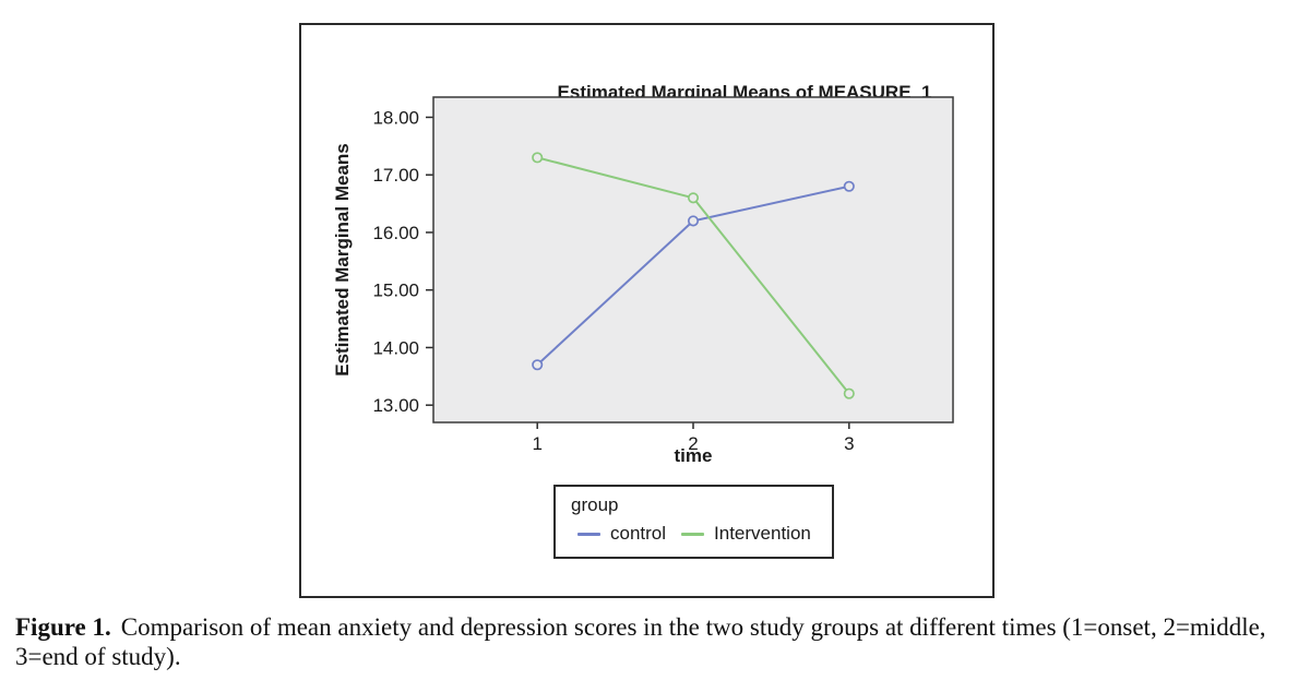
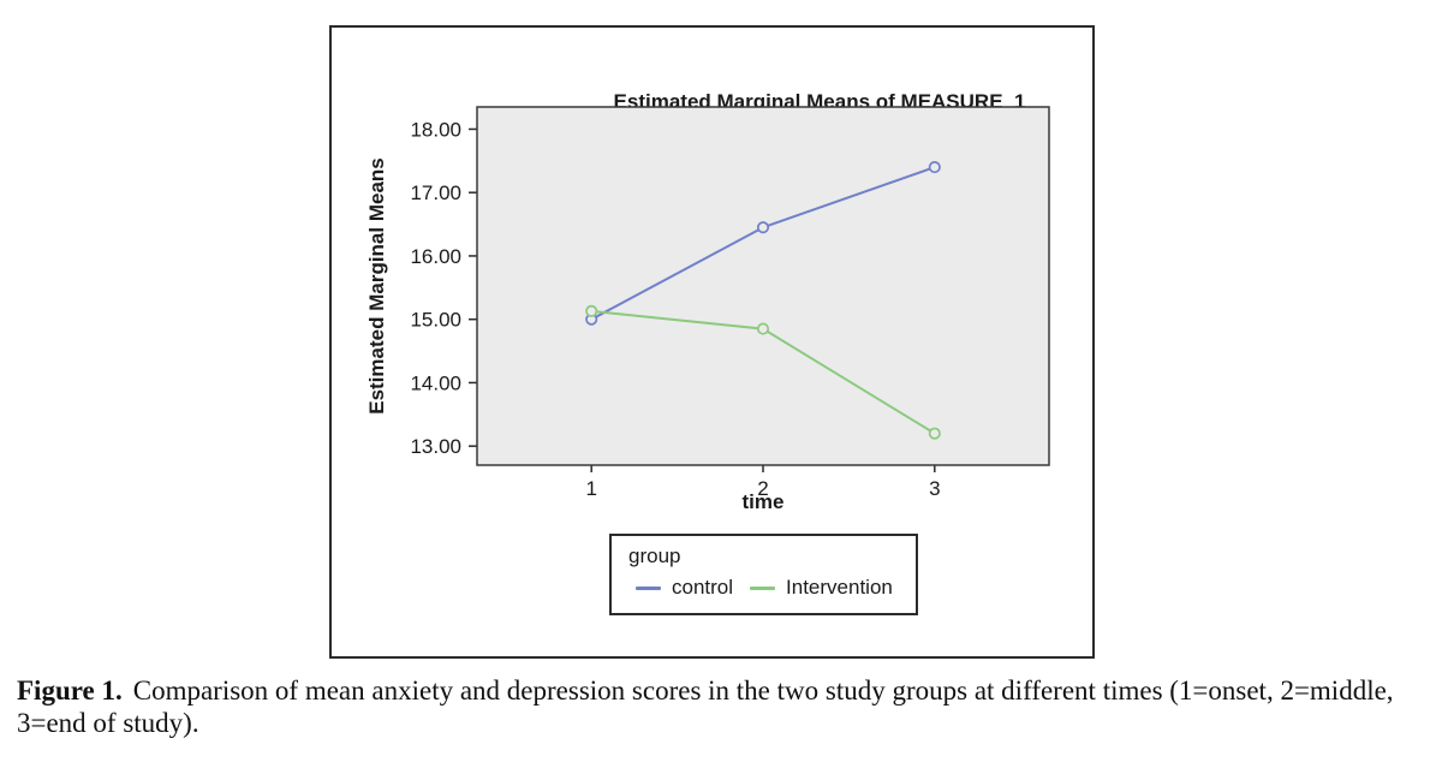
control/1: 13.7 -> 15.0
Intervention/1: 17.3 -> 15.1
control/2: 16.2 -> 16.4
Intervention/2: 16.6 -> 14.8
control/3: 16.8 -> 17.4
